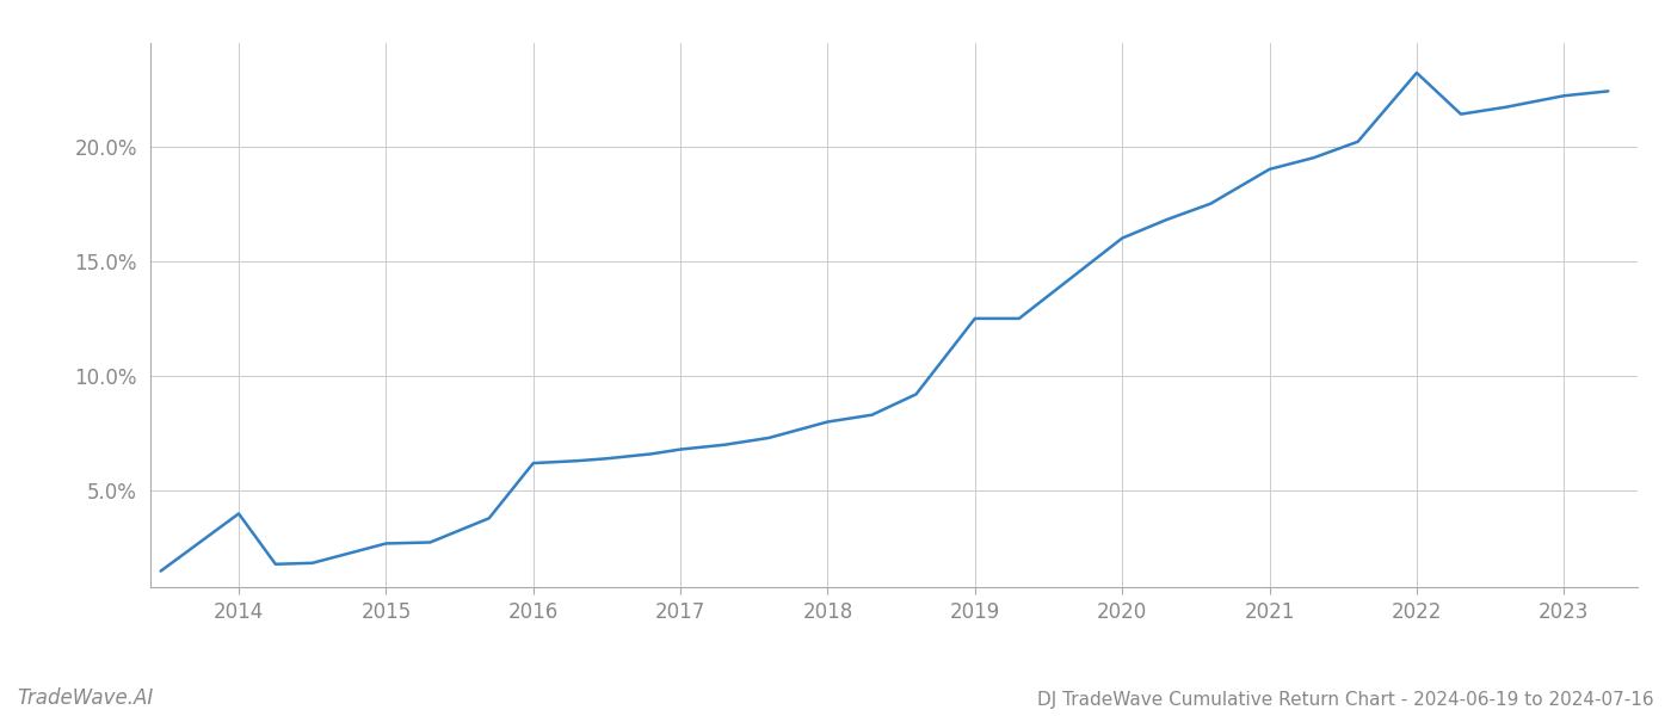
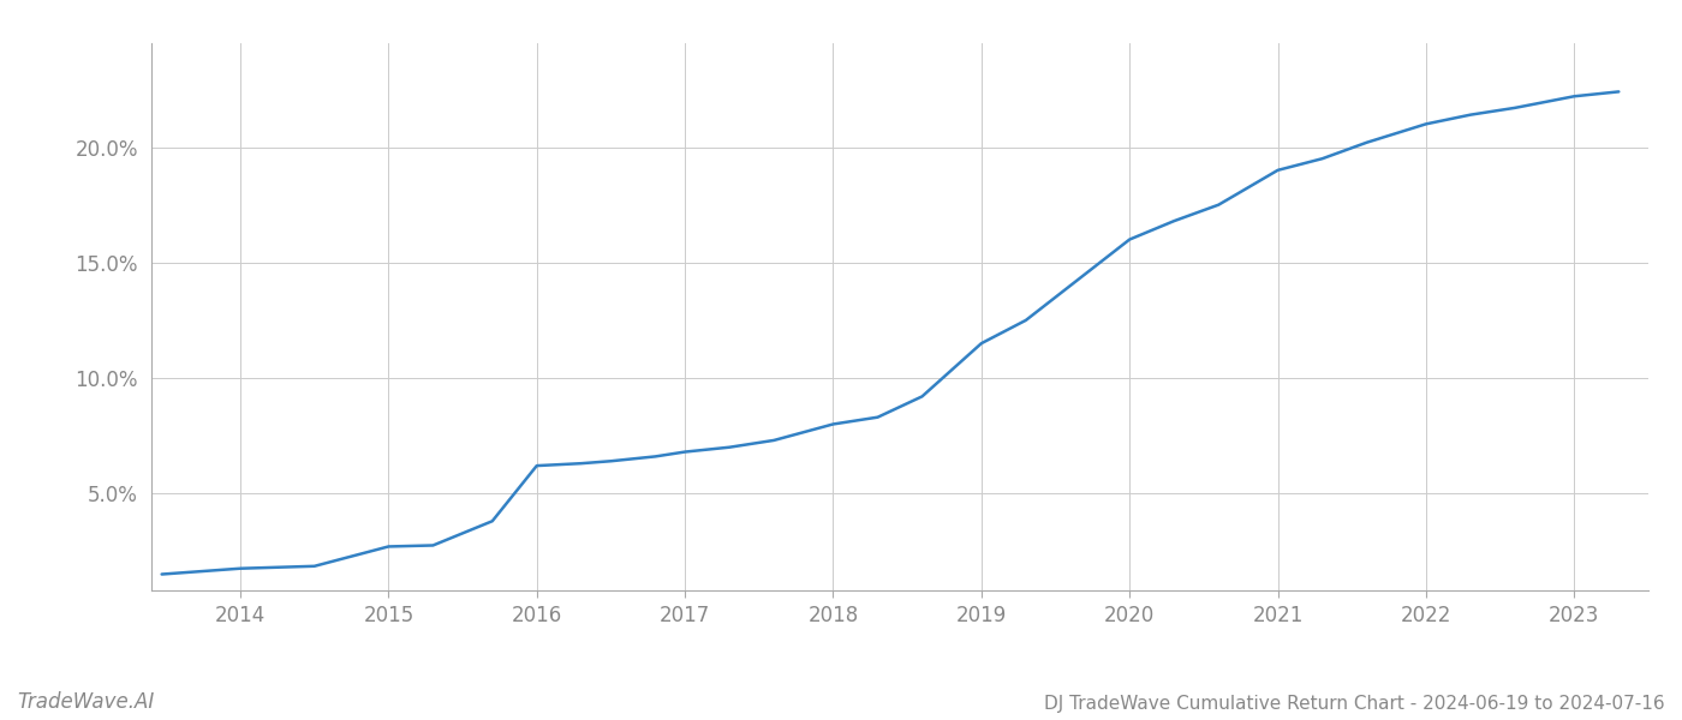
2014: 4.0% -> 1.8%
2019: 12.5% -> 11.5%
2022: 23.2% -> 21.0%
